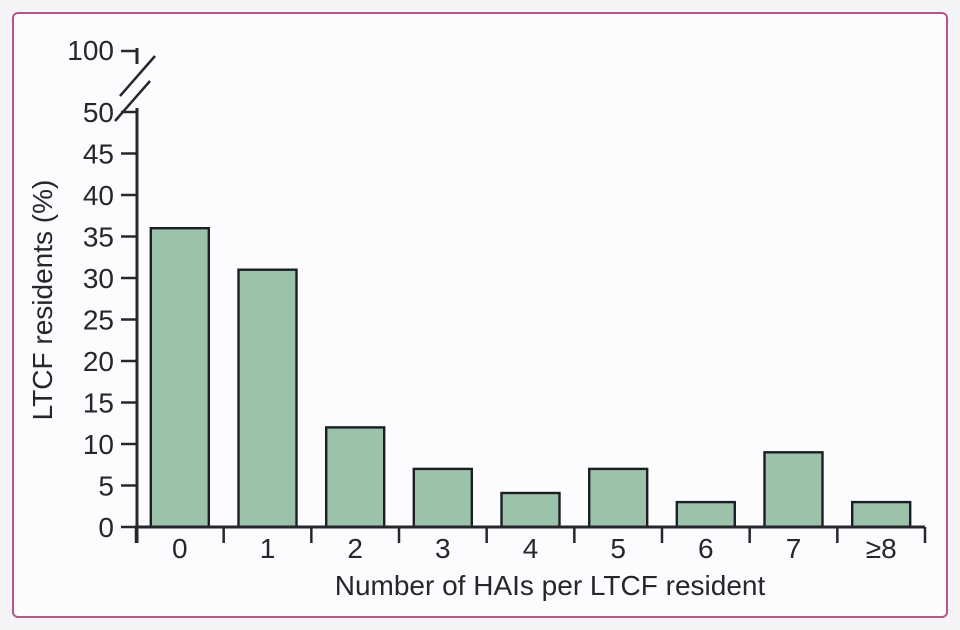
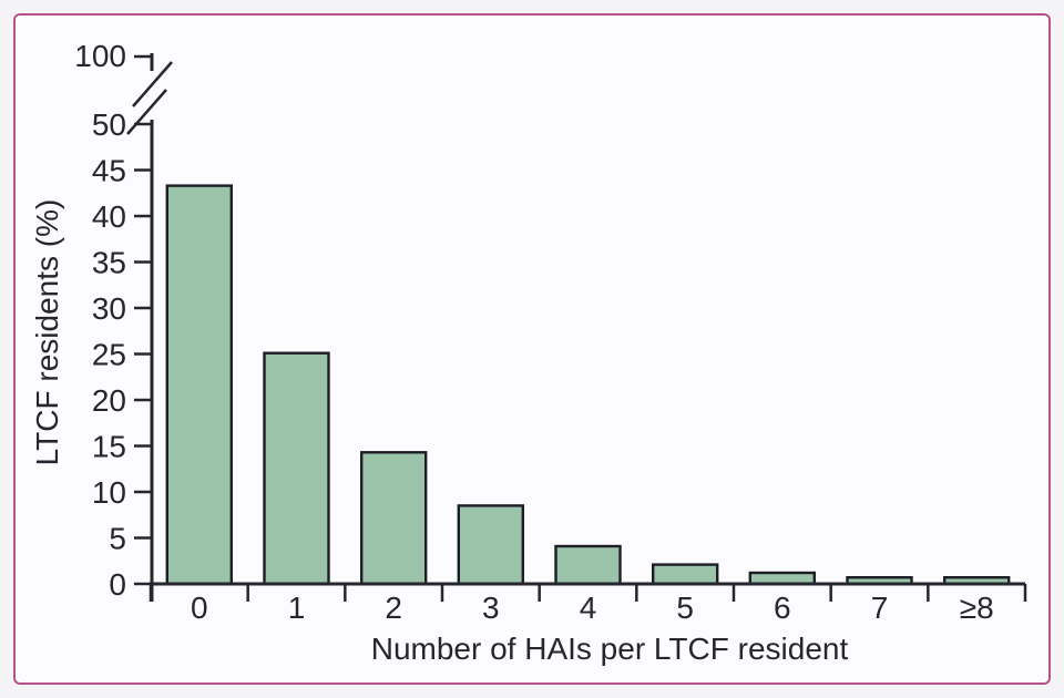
0: 36 -> 43
1: 31 -> 25
2: 12 -> 14
3: 7 -> 8
5: 7 -> 2
6: 3 -> 1
7: 9 -> 1
≥8: 3 -> 1
